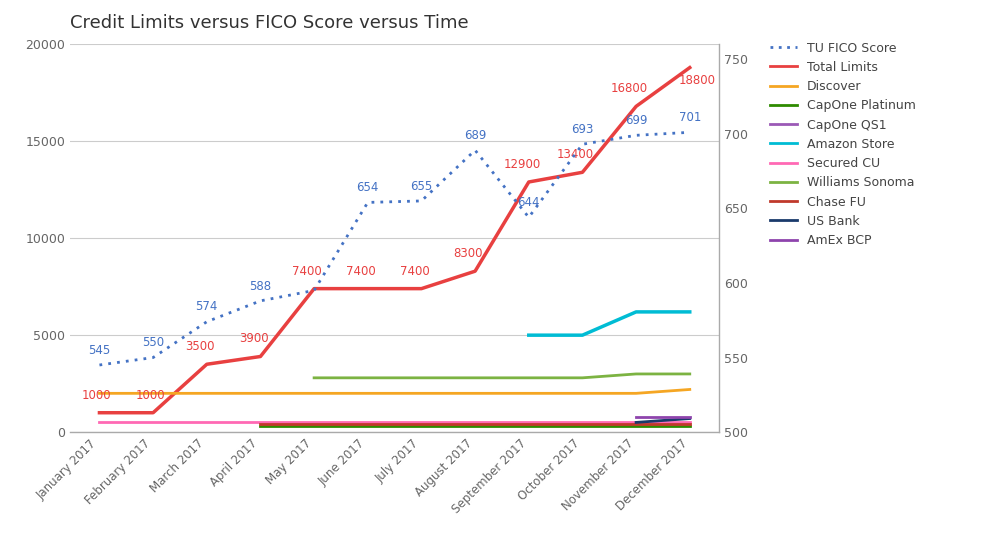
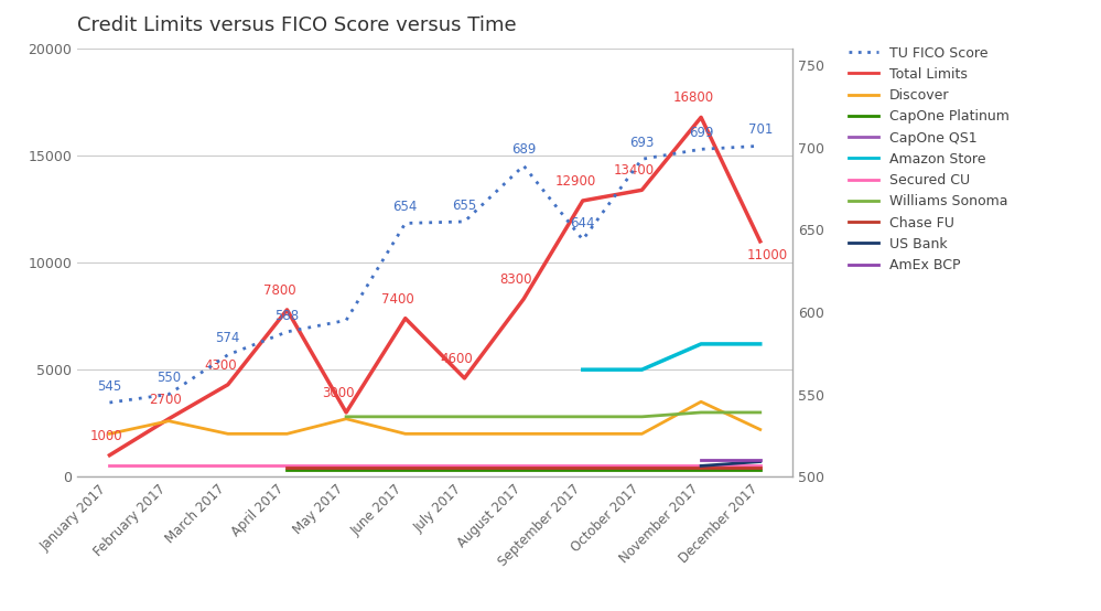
Total Limits/February 2017: 1000 -> 2700
Discover/February 2017: 2000 -> 2600
Total Limits/March 2017: 3500 -> 4300
Total Limits/April 2017: 3900 -> 7800
Total Limits/May 2017: 7400 -> 3000
Discover/May 2017: 2000 -> 2700
Total Limits/July 2017: 7400 -> 4600
Discover/November 2017: 2000 -> 3500
Total Limits/December 2017: 18800 -> 11000
